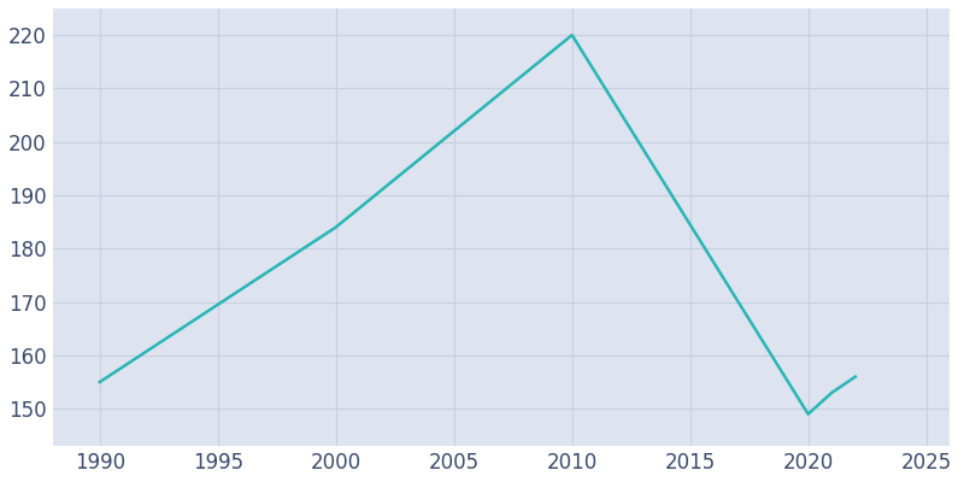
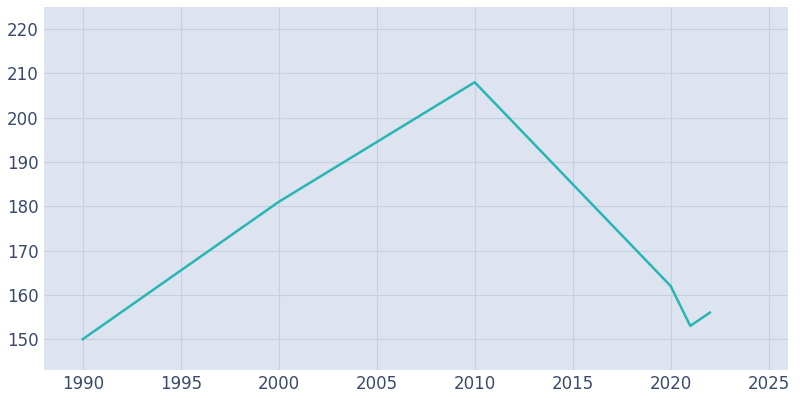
1990: 155 -> 150
2000: 184 -> 181
2010: 220 -> 208
2020: 149 -> 162
